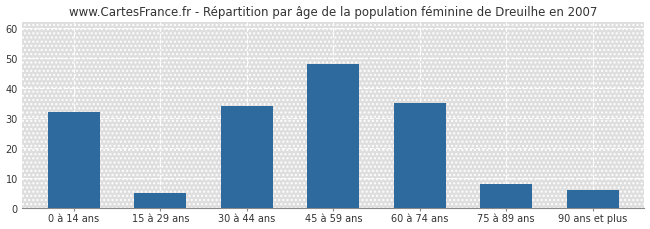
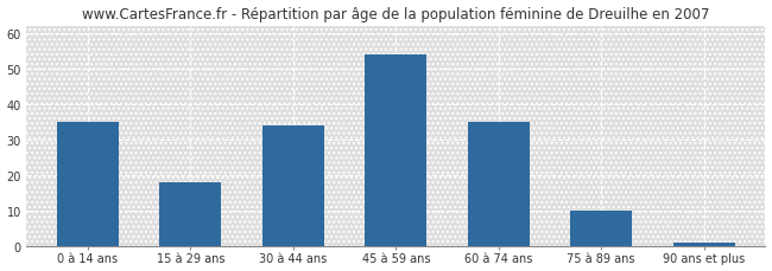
0 à 14 ans: 32 -> 35
15 à 29 ans: 5 -> 18
45 à 59 ans: 48 -> 54
75 à 89 ans: 8 -> 10
90 ans et plus: 6 -> 1
